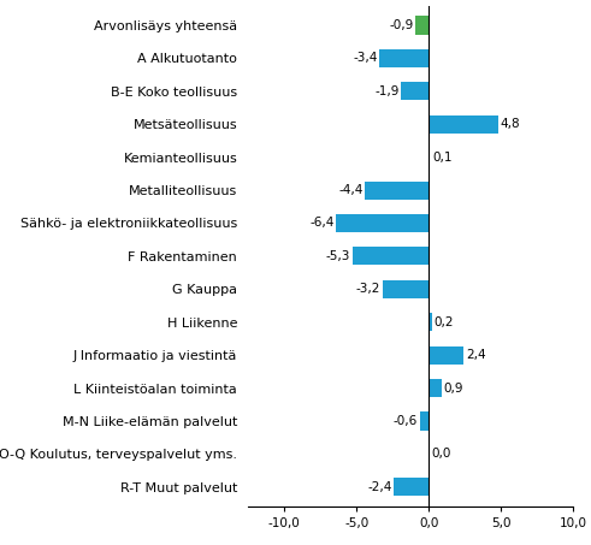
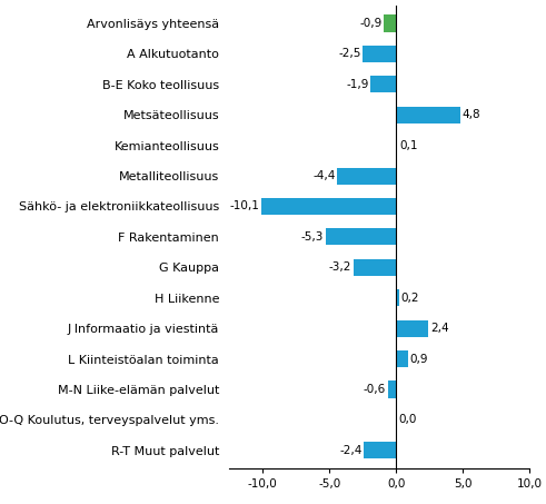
A Alkutuotanto: -3,4 -> -2,5
Sähkö- ja elektroniikkateollisuus: -6,4 -> -10,1
